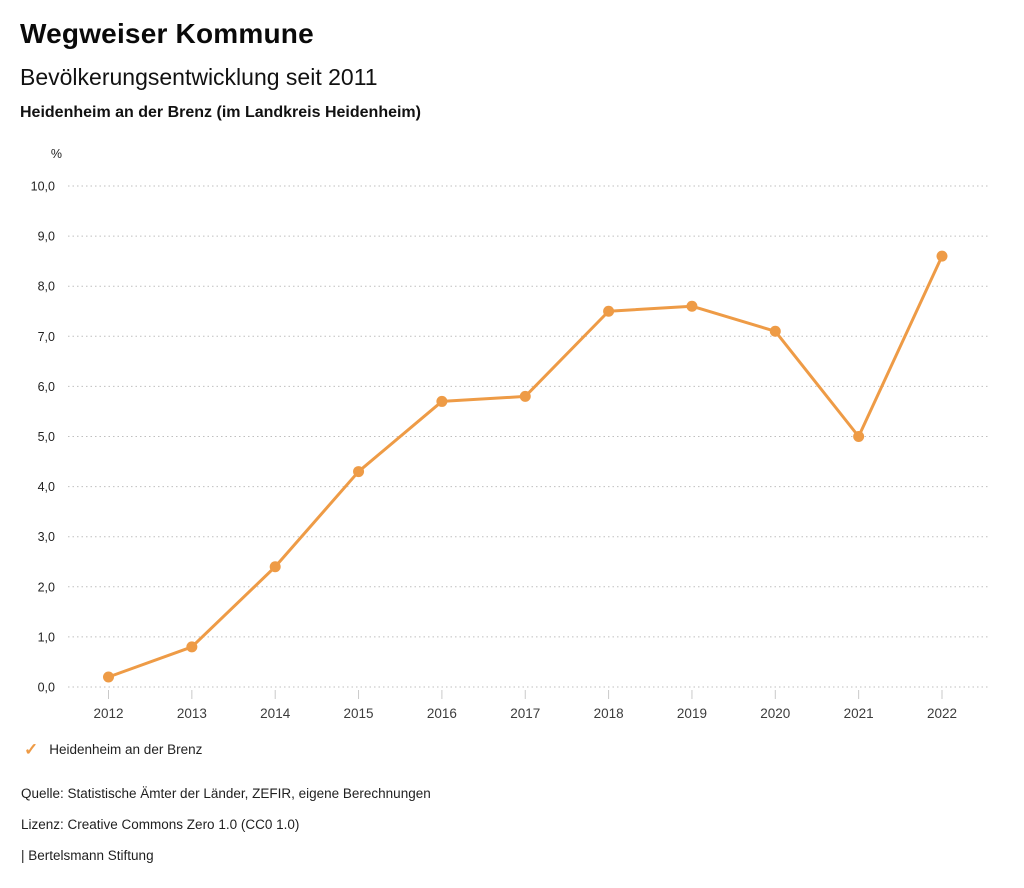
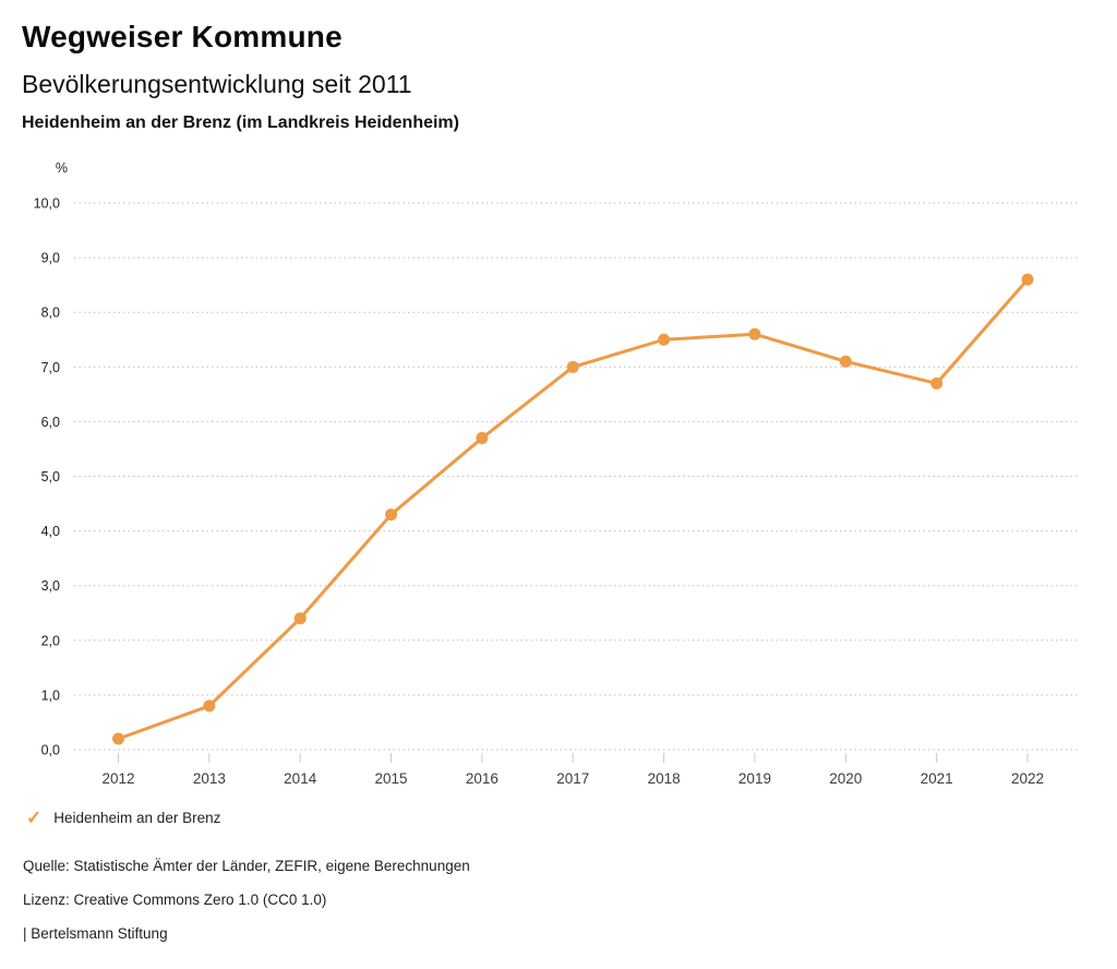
2017: 5,8 -> 7,0
2021: 5,0 -> 6,7
